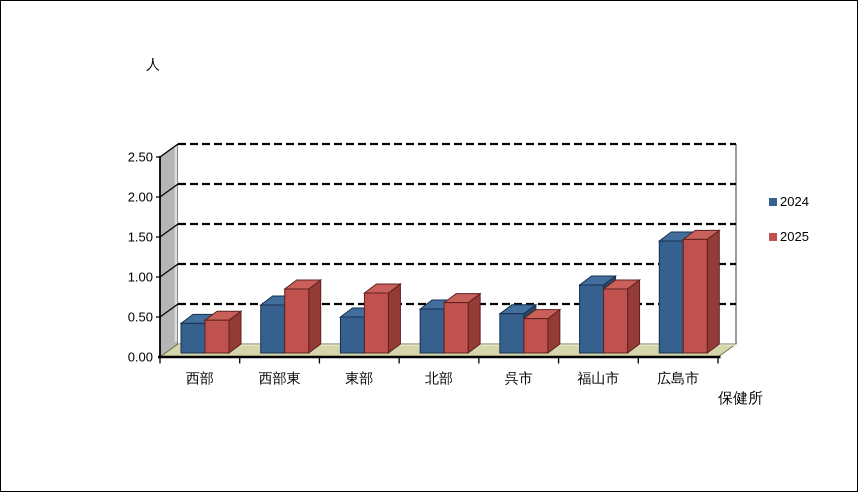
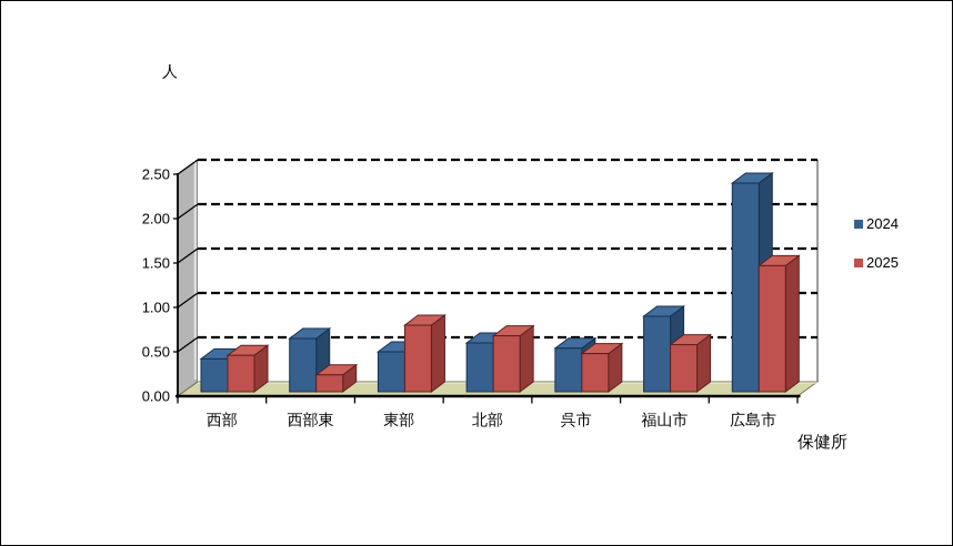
2025/西部東: 0.8 -> 0.2
2025/福山市: 0.8 -> 0.5
2024/広島市: 1.4 -> 2.4
